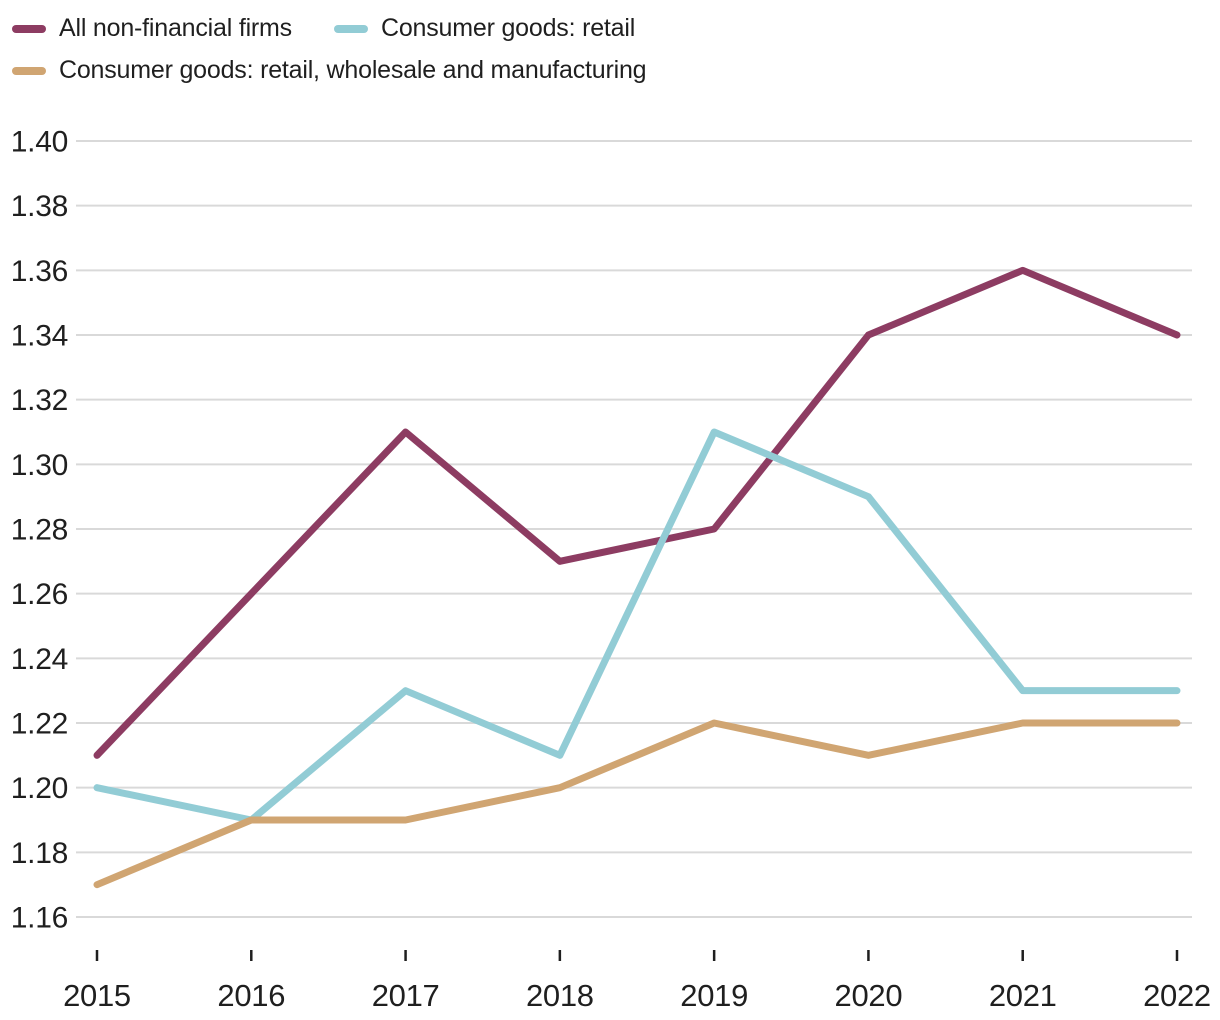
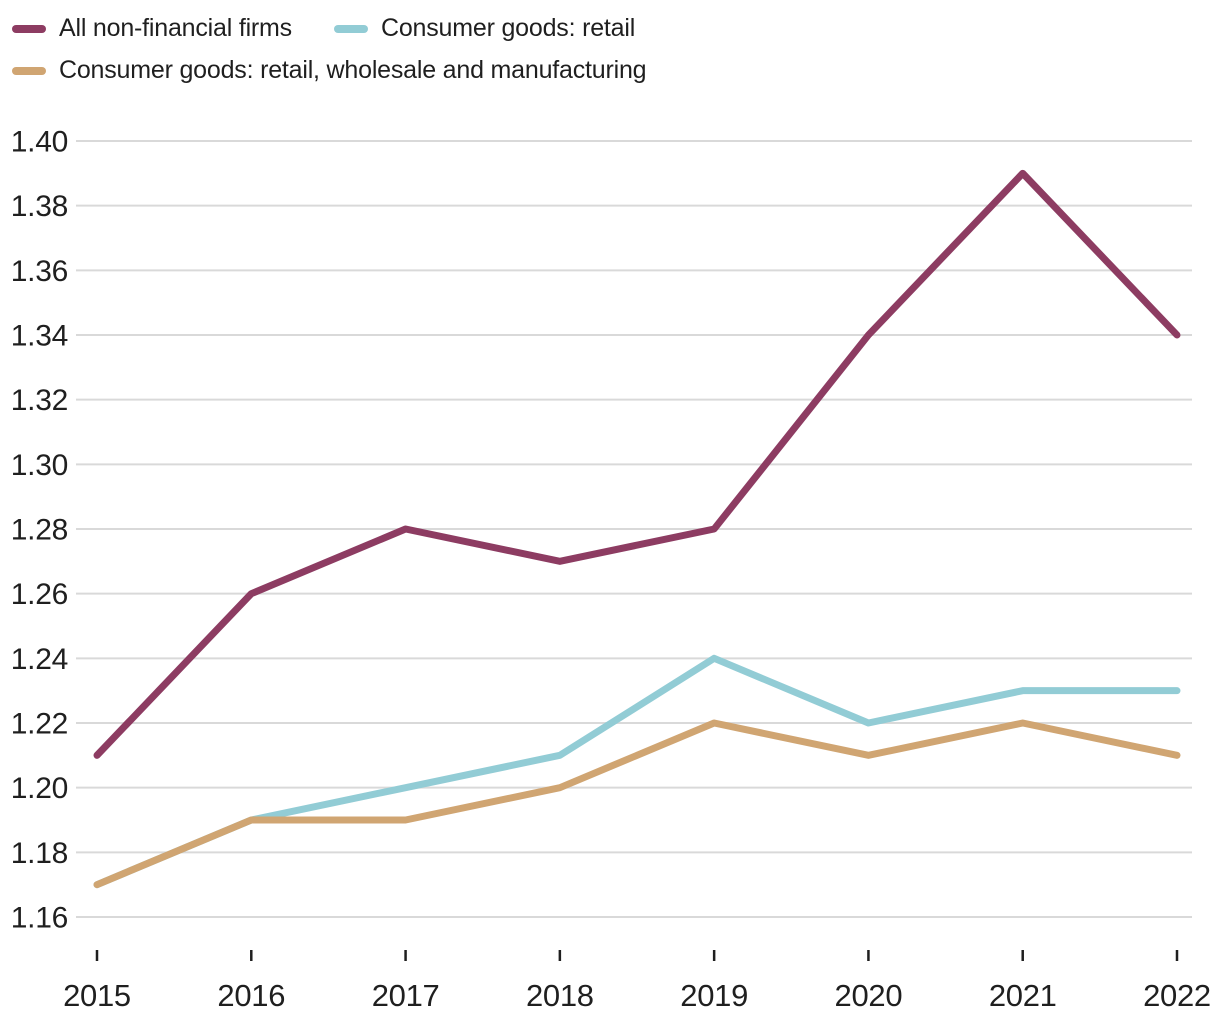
Consumer goods: retail/2015: 1.20 -> 1.17
All non-financial firms/2017: 1.31 -> 1.28
Consumer goods: retail/2017: 1.23 -> 1.20
Consumer goods: retail/2019: 1.31 -> 1.24
Consumer goods: retail/2020: 1.29 -> 1.22
All non-financial firms/2021: 1.36 -> 1.39
Consumer goods: retail, wholesale and manufacturing/2022: 1.22 -> 1.21
